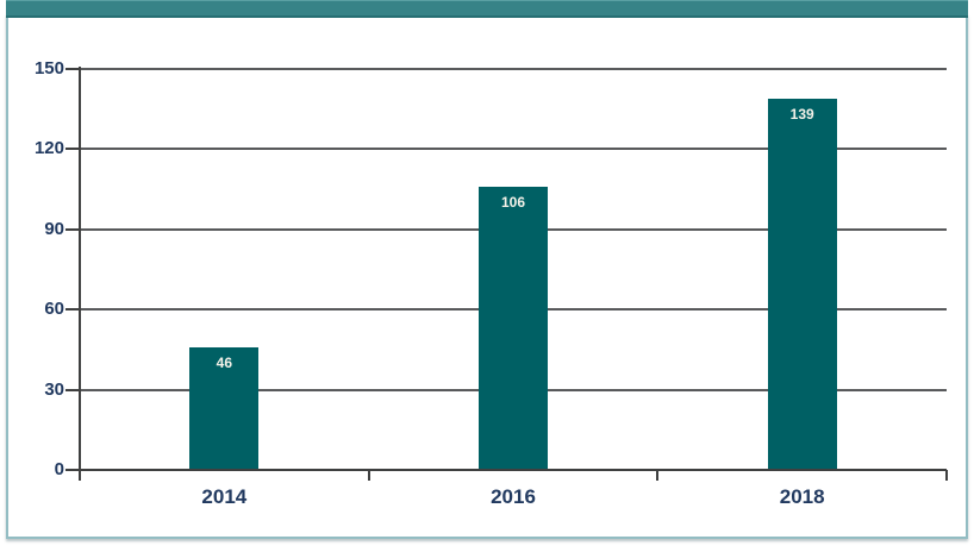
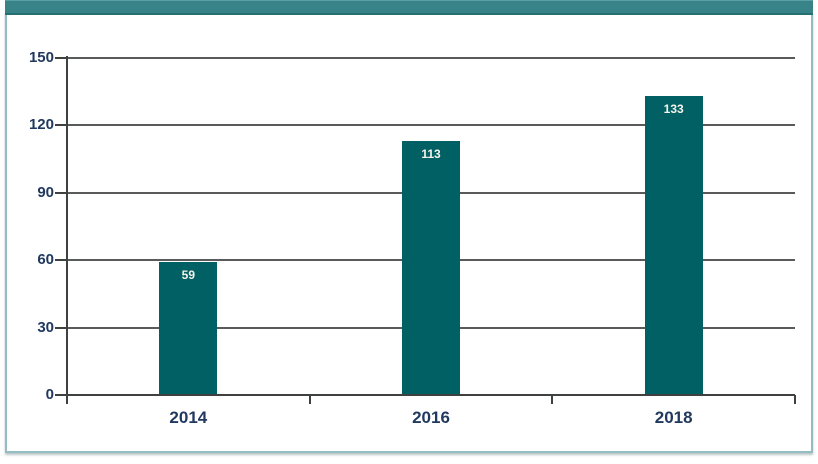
2014: 46 -> 59
2016: 106 -> 113
2018: 139 -> 133
